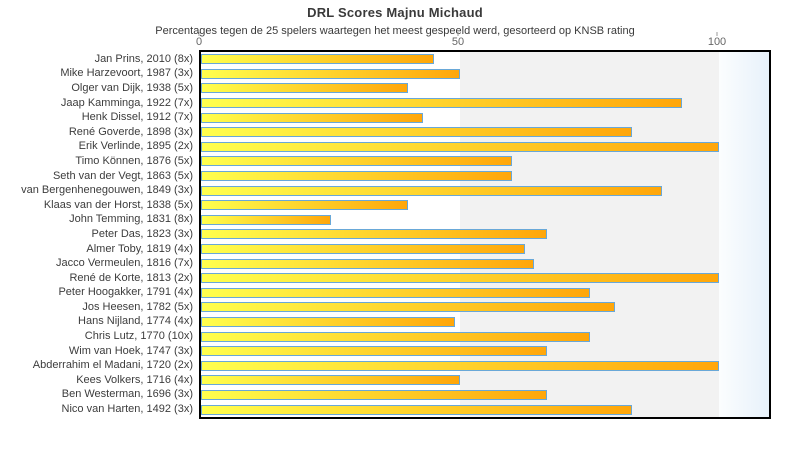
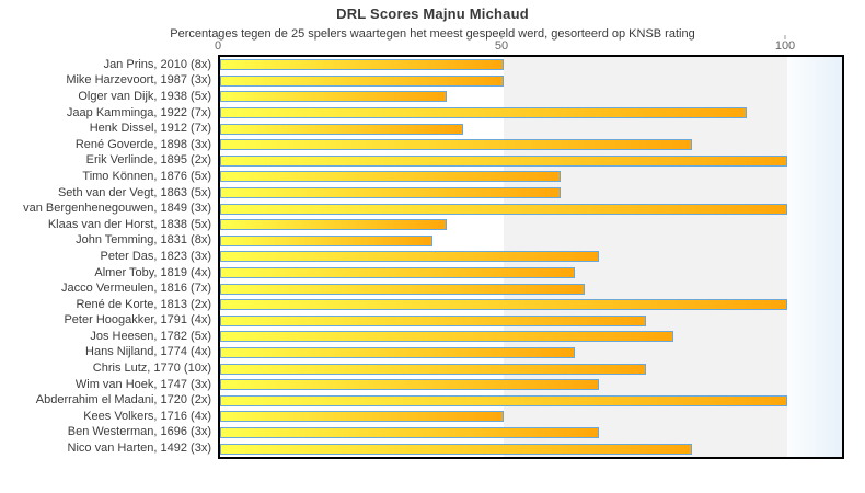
Jan Prins, 2010 (8x): 45 -> 50
van Bergenhenegouwen, 1849 (3x): 89 -> 100
John Temming, 1831 (8x): 25 -> 38
Hans Nijland, 1774 (4x): 49 -> 62
